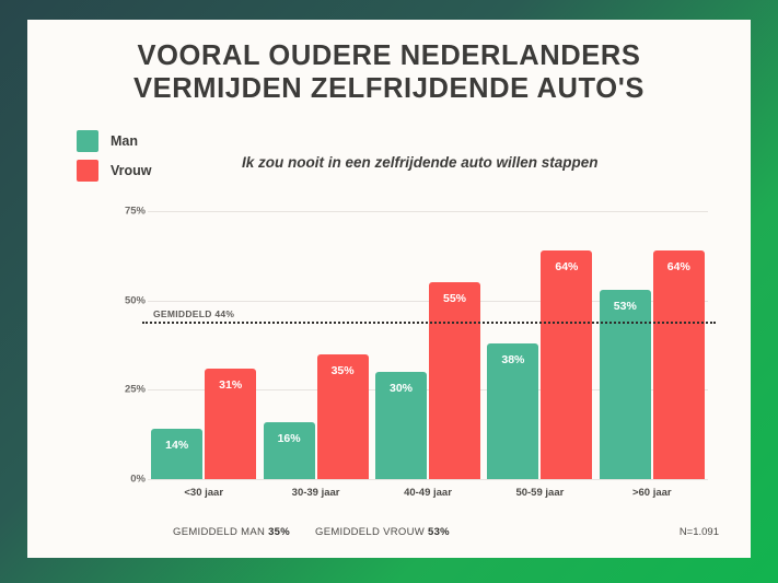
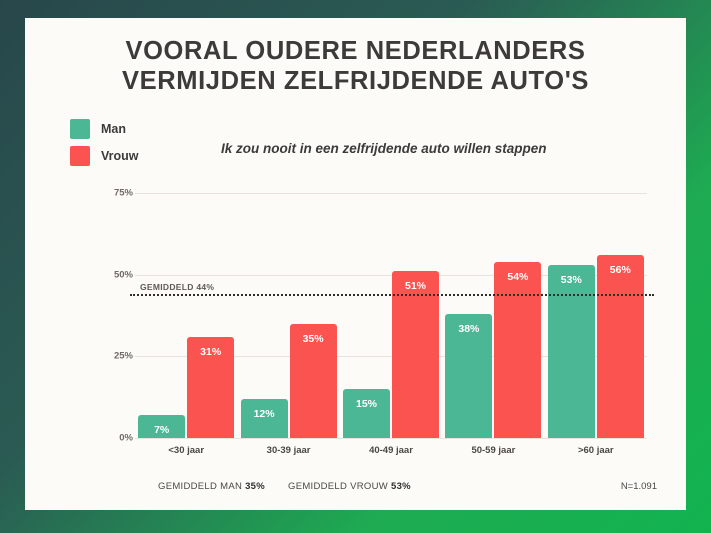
Man/<30 jaar: 14% -> 7%
Man/30-39 jaar: 16% -> 12%
Man/40-49 jaar: 30% -> 15%
Vrouw/40-49 jaar: 55% -> 51%
Vrouw/50-59 jaar: 64% -> 54%
Vrouw/>60 jaar: 64% -> 56%
